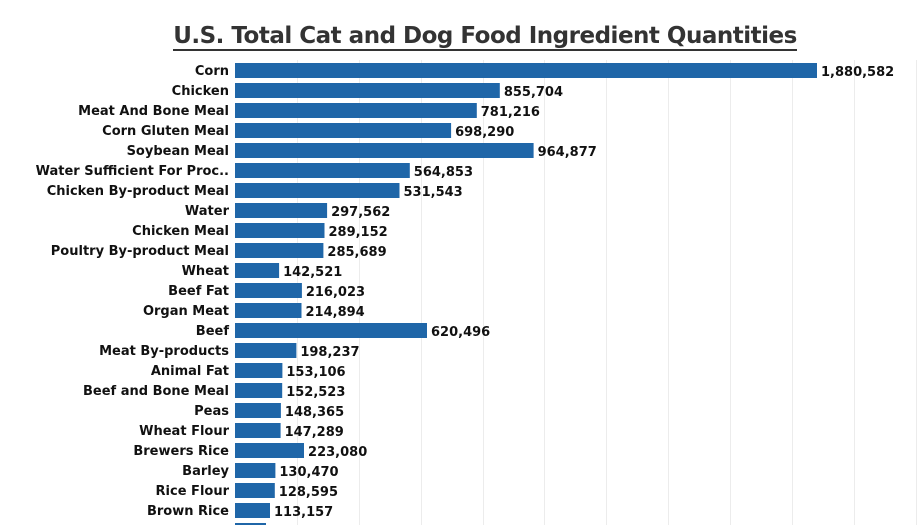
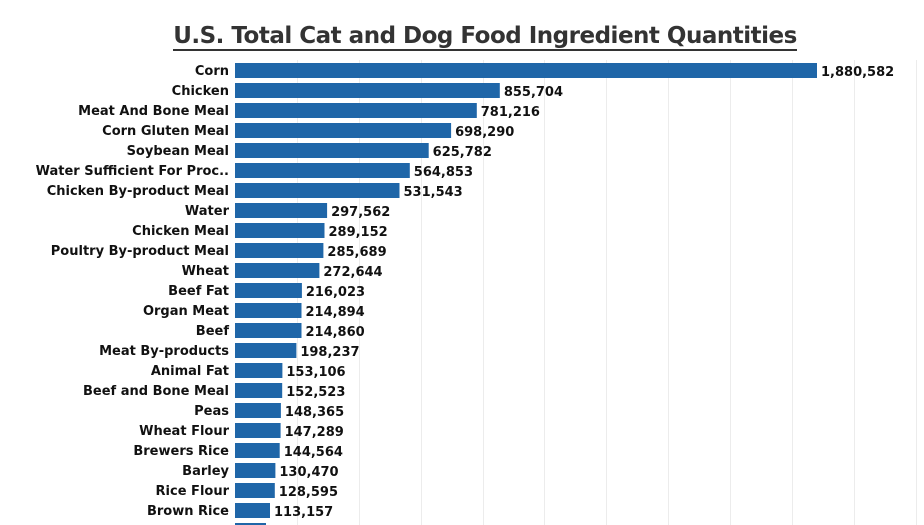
Soybean Meal: 964,877 -> 625,782
Wheat: 142,521 -> 272,644
Beef: 620,496 -> 214,860
Brewers Rice: 223,080 -> 144,564
